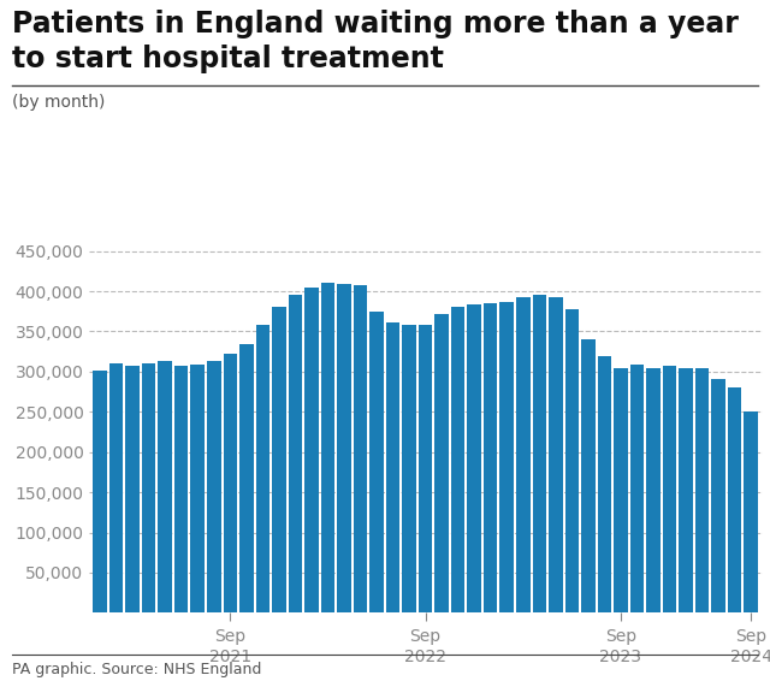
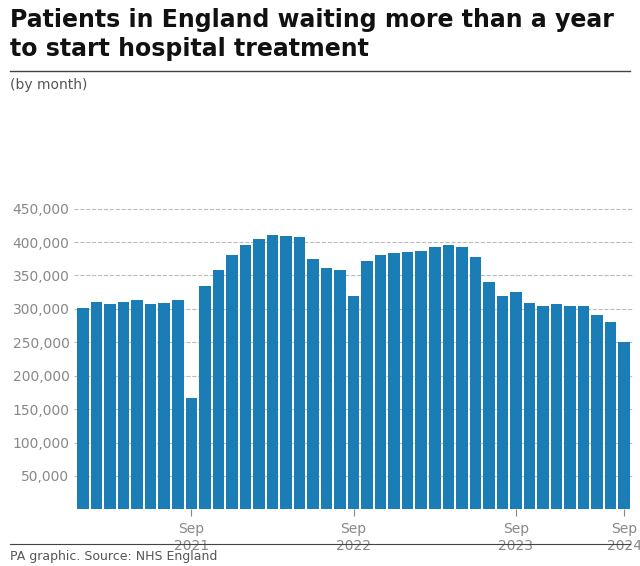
Sep 2021: 323,000 -> 166,000
Sep 2022: 358,000 -> 320,000
Sep 2023: 305,000 -> 326,000
